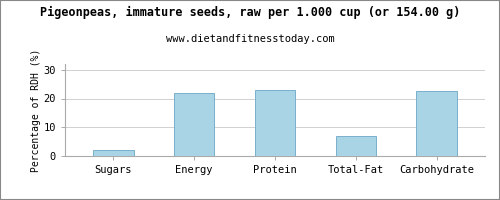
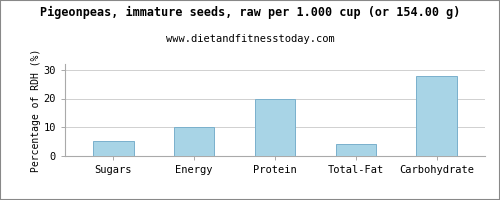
Sugars: 2.0 -> 5.3
Energy: 22.0 -> 10.0
Protein: 23.0 -> 20.0
Total-Fat: 7.0 -> 4.3
Carbohydrate: 22.5 -> 28.0
